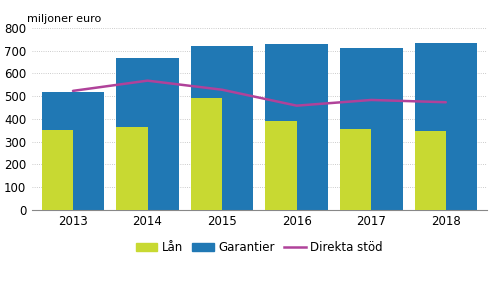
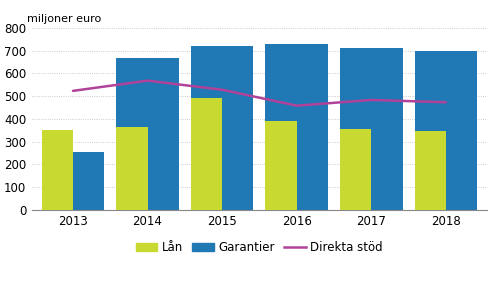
Garantier/2013: 520 -> 255
Garantier/2018: 735 -> 700
